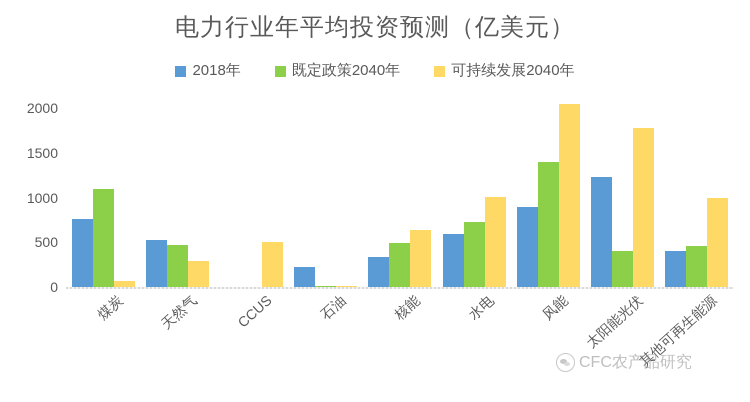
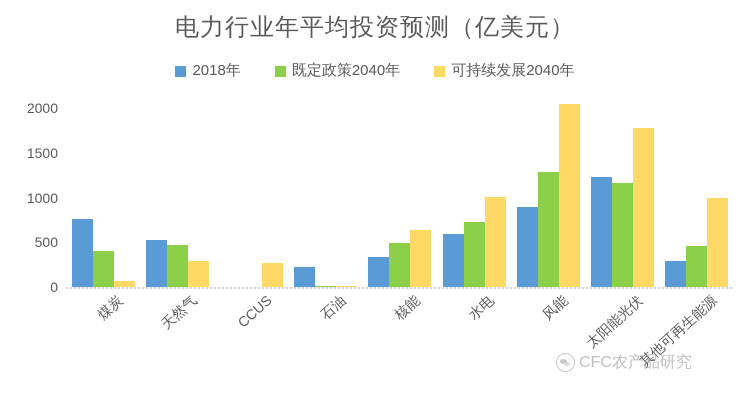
既定政策2040年/煤炭: 1100 -> 400
可持续发展2040年/CCUS: 500 -> 300
既定政策2040年/风能: 1400 -> 1300
既定政策2040年/太阳能光伏: 400 -> 1200
2018年/其他可再生能源: 400 -> 300
